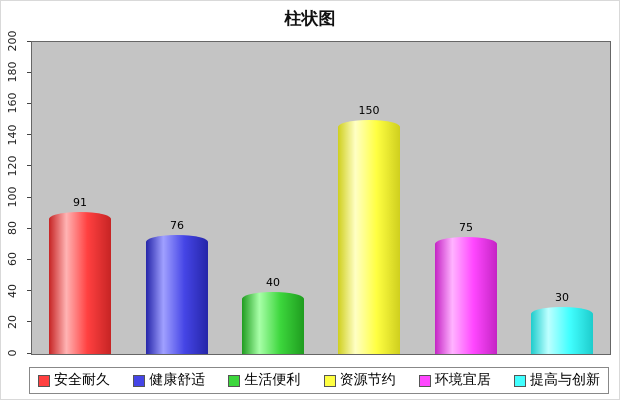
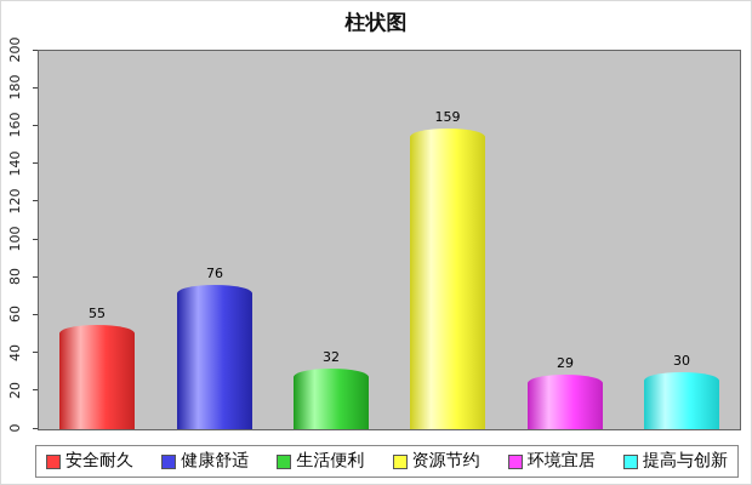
安全耐久: 91 -> 55
生活便利: 40 -> 32
资源节约: 150 -> 159
环境宜居: 75 -> 29
